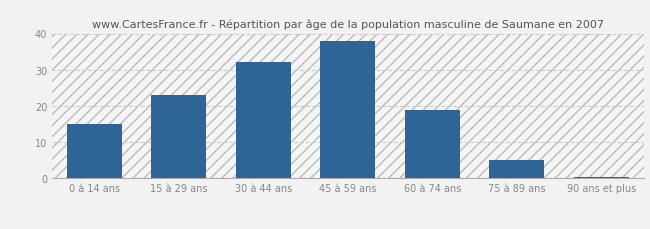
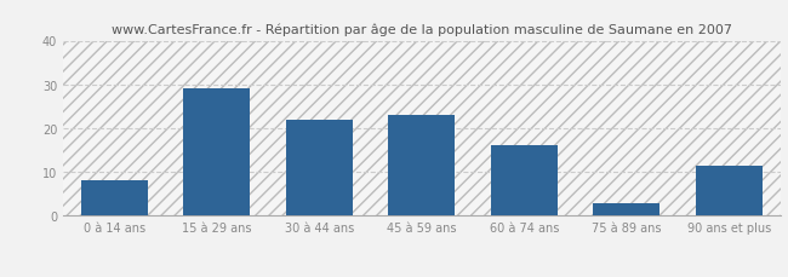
0 à 14 ans: 15.0 -> 8.0
15 à 29 ans: 23.0 -> 29.0
30 à 44 ans: 32.0 -> 22.0
45 à 59 ans: 38.0 -> 23.0
60 à 74 ans: 19.0 -> 16.0
75 à 89 ans: 5.0 -> 3.0
90 ans et plus: 0.5 -> 11.5
